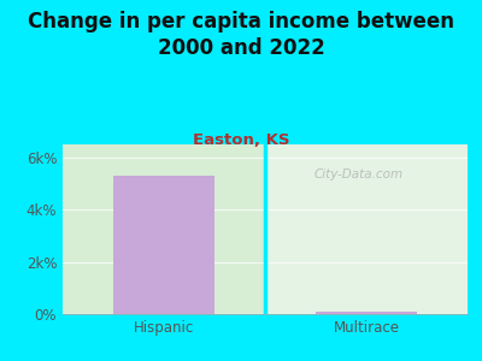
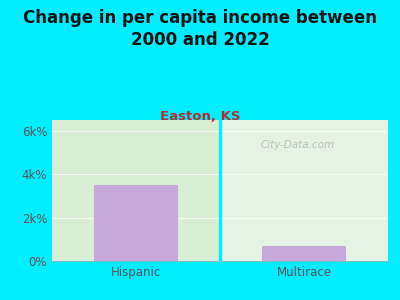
Hispanic: 5.3k% -> 3.5k%
Multirace: 0.1k% -> 0.7k%
